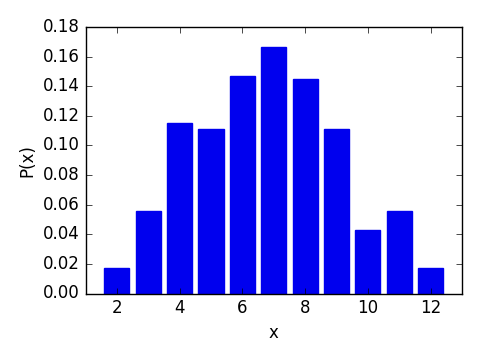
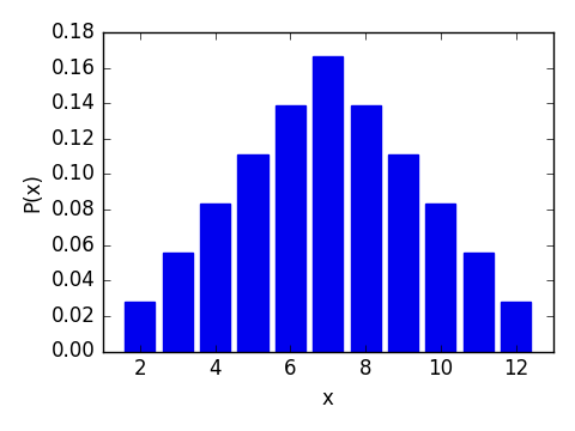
2: 0.017 -> 0.028
4: 0.115 -> 0.083
6: 0.147 -> 0.139
8: 0.145 -> 0.139
10: 0.043 -> 0.083
12: 0.017 -> 0.028
